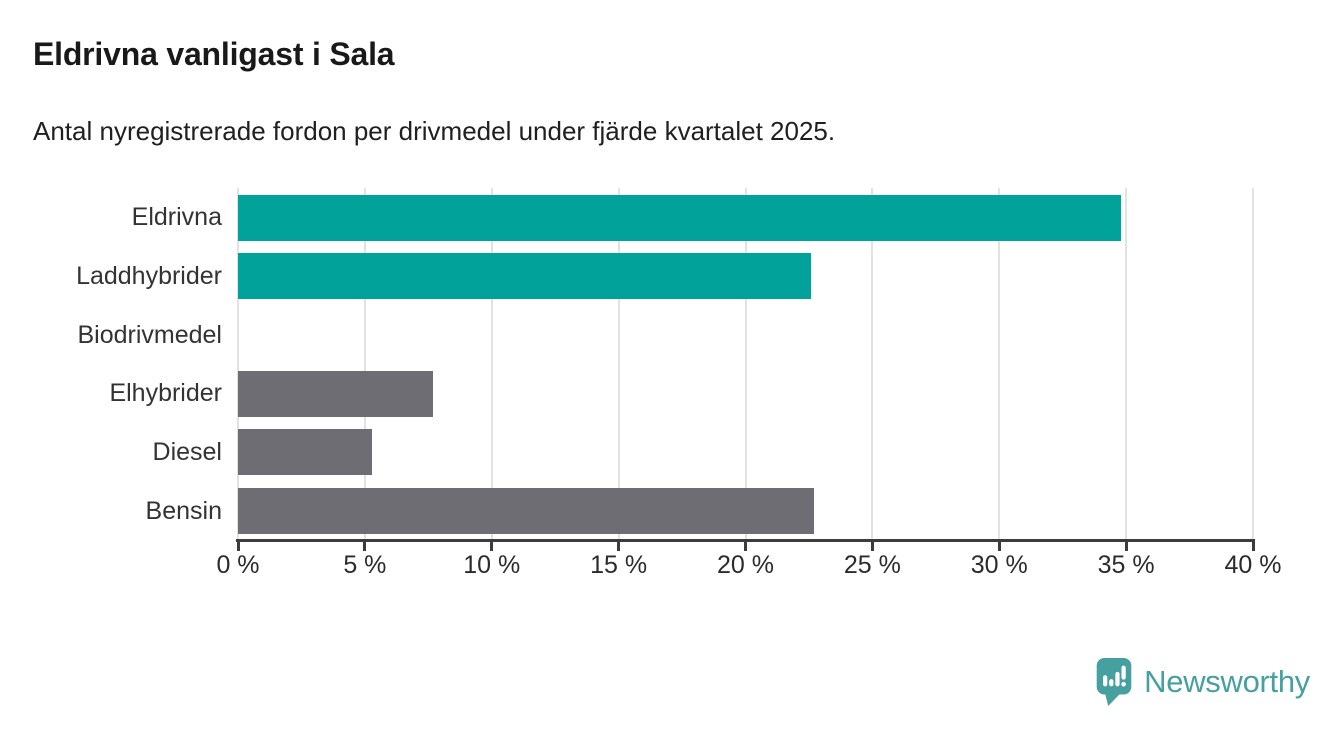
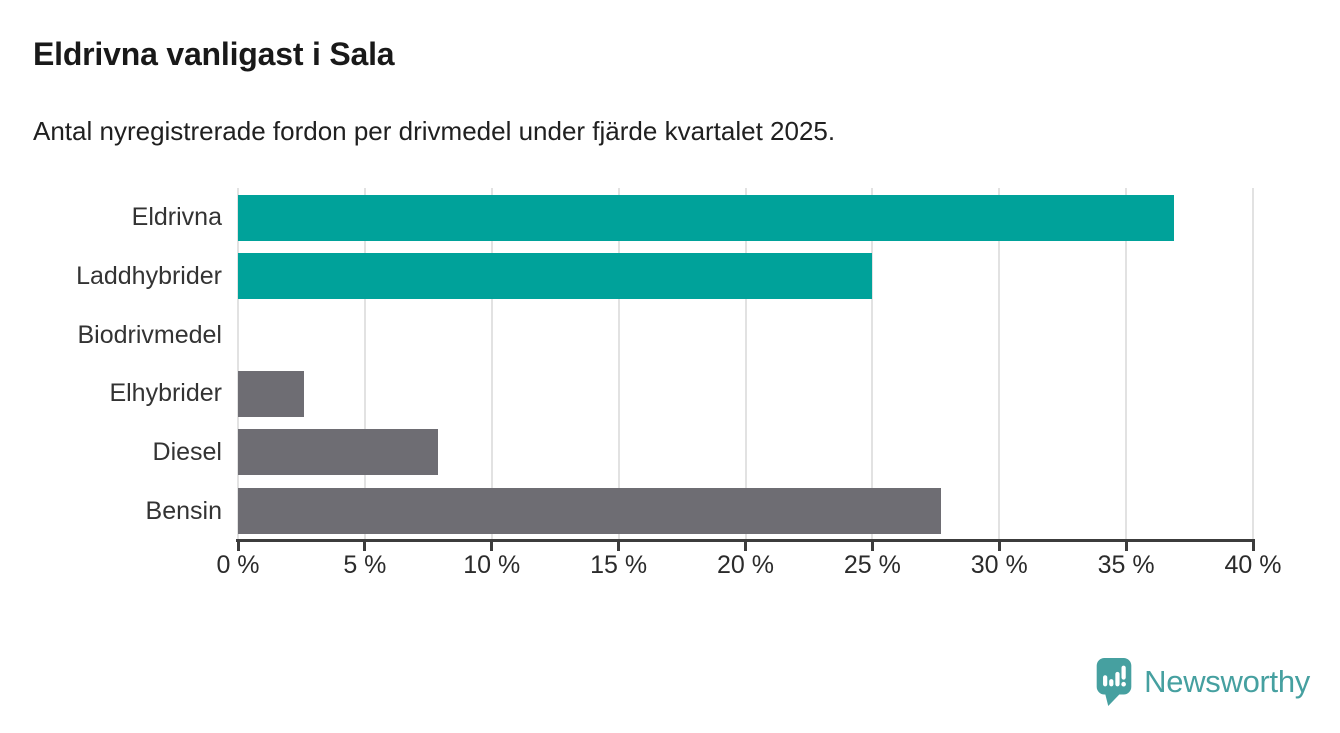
Eldrivna: 34.8% -> 36.9%
Laddhybrider: 22.6% -> 25.0%
Elhybrider: 7.7% -> 2.6%
Diesel: 5.3% -> 7.9%
Bensin: 22.7% -> 27.7%
